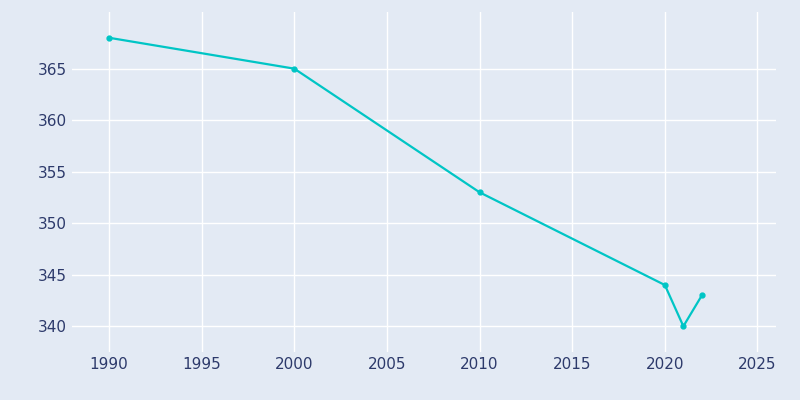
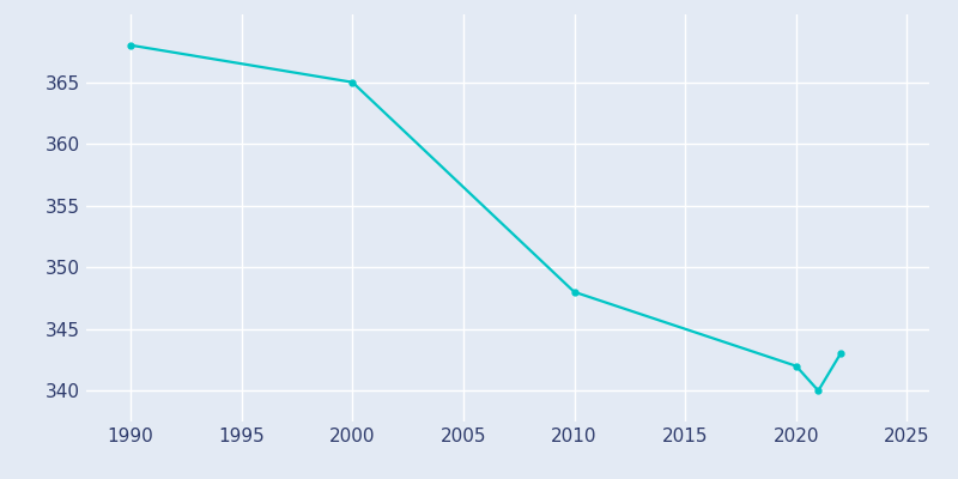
2010: 353 -> 348
2020: 344 -> 342
